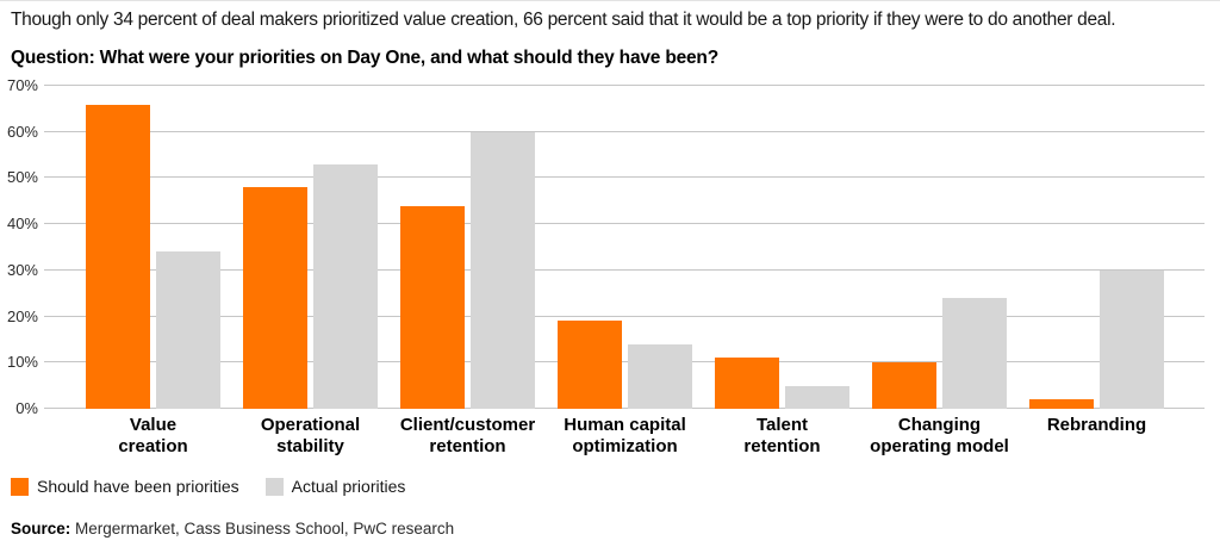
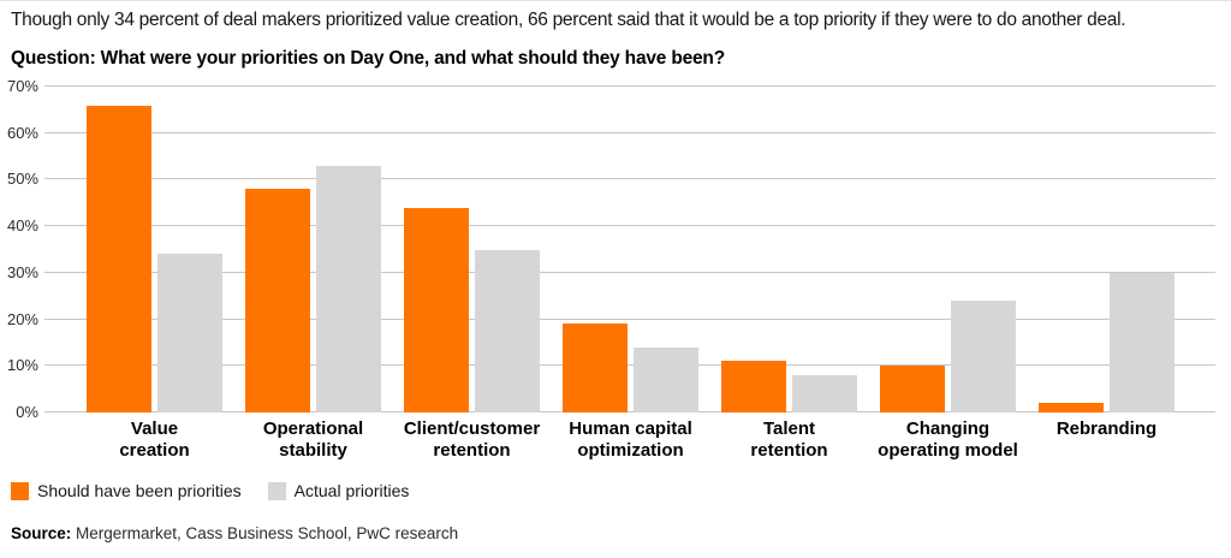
Actual priorities/Client/customer retention: 60% -> 35%
Actual priorities/Talent retention: 5% -> 8%
